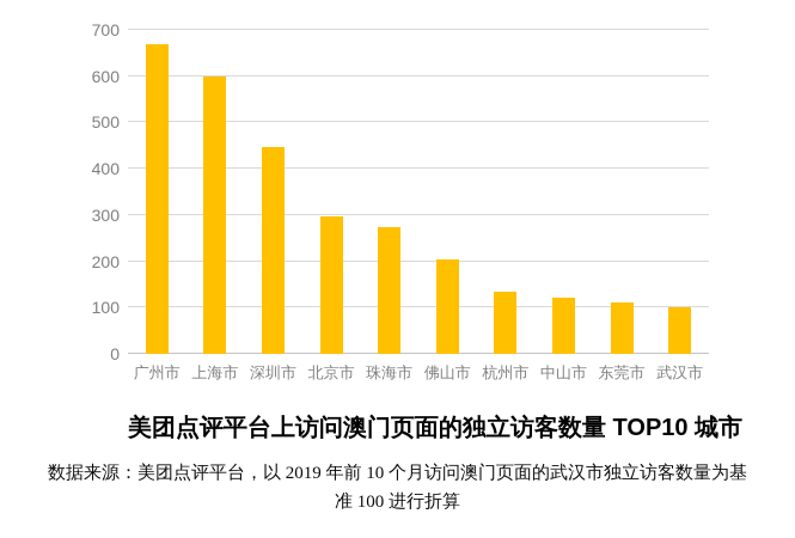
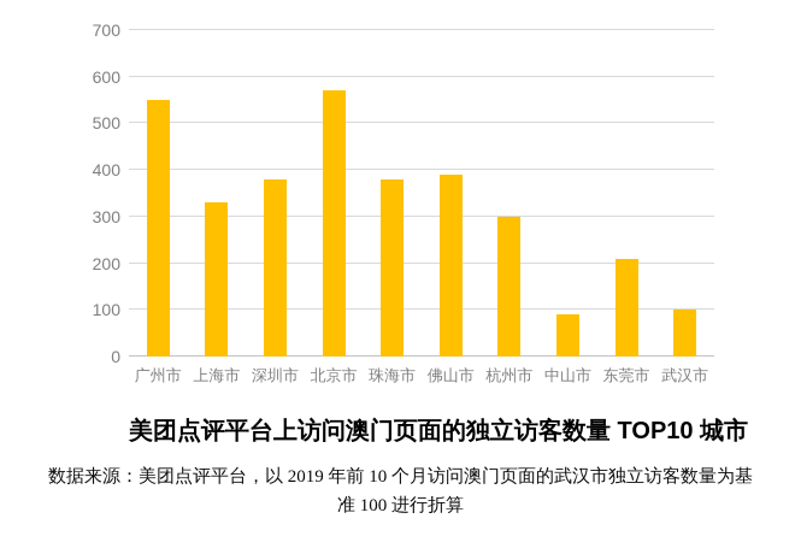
广州市: 670 -> 550
上海市: 600 -> 330
深圳市: 450 -> 380
北京市: 300 -> 570
珠海市: 280 -> 380
佛山市: 200 -> 390
杭州市: 140 -> 300
中山市: 120 -> 90
东莞市: 110 -> 210
